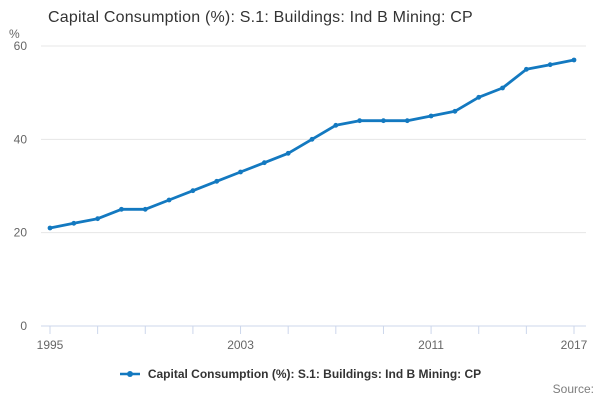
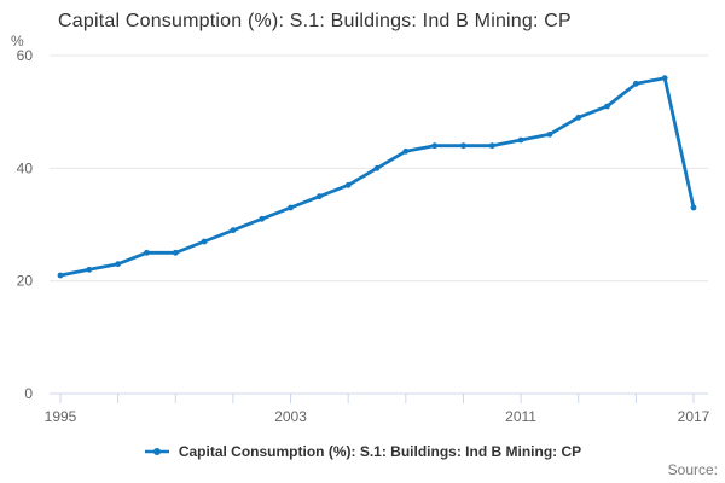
2017: 57 -> 33
